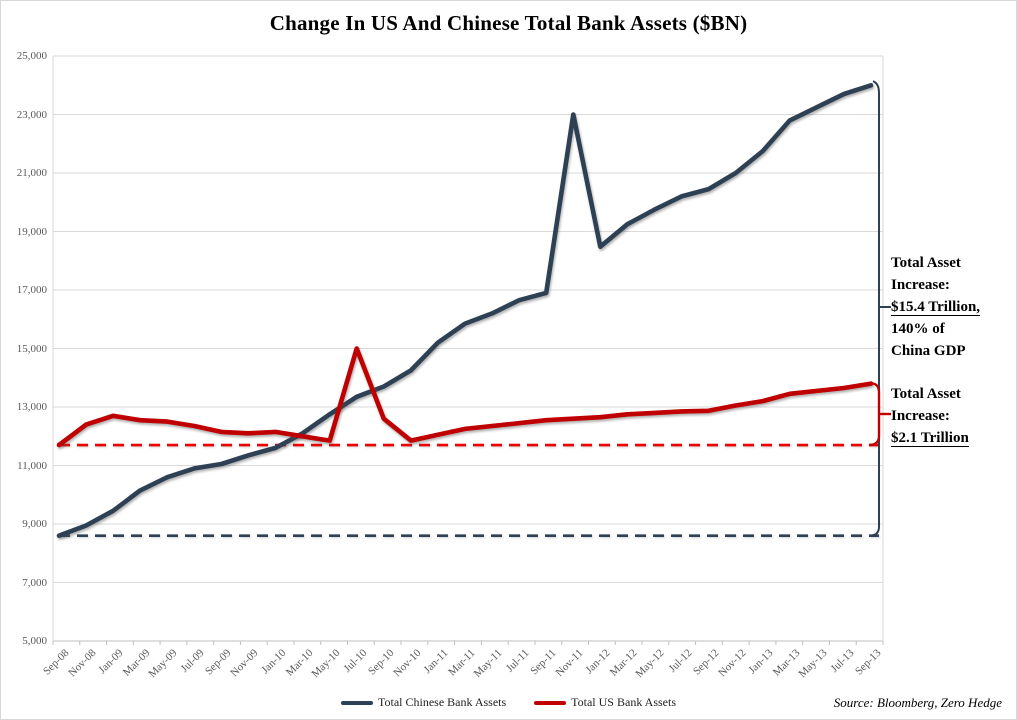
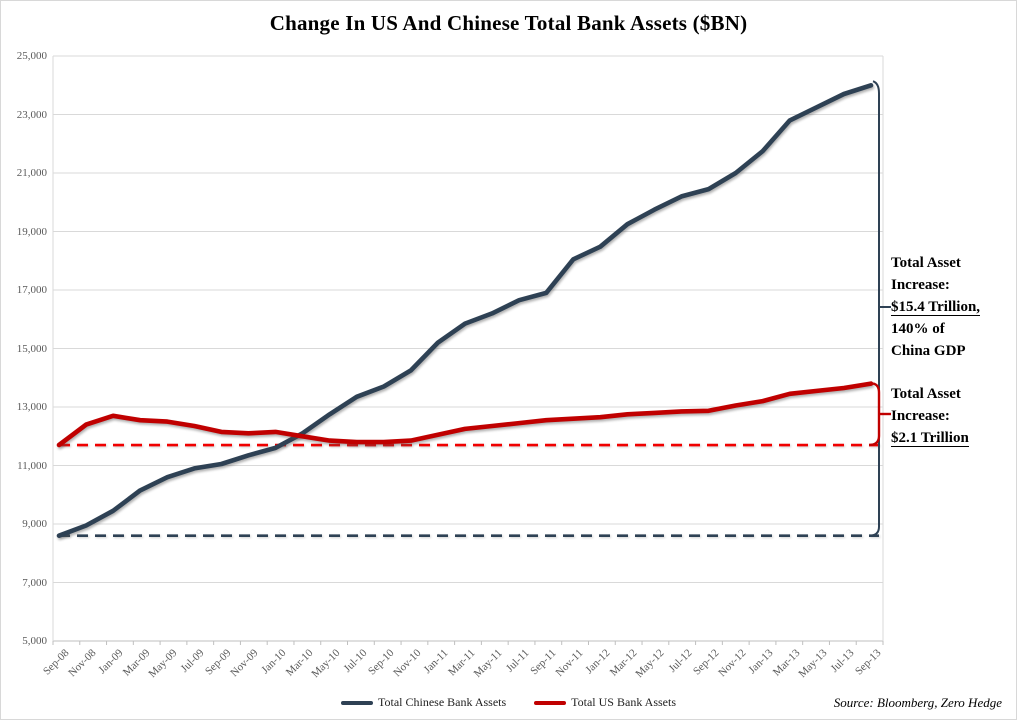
Total US Bank Assets/Jul-10: 15000 -> 11800
Total US Bank Assets/Sep-10: 12600 -> 11800
Total Chinese Bank Assets/Nov-11: 23000 -> 18000
